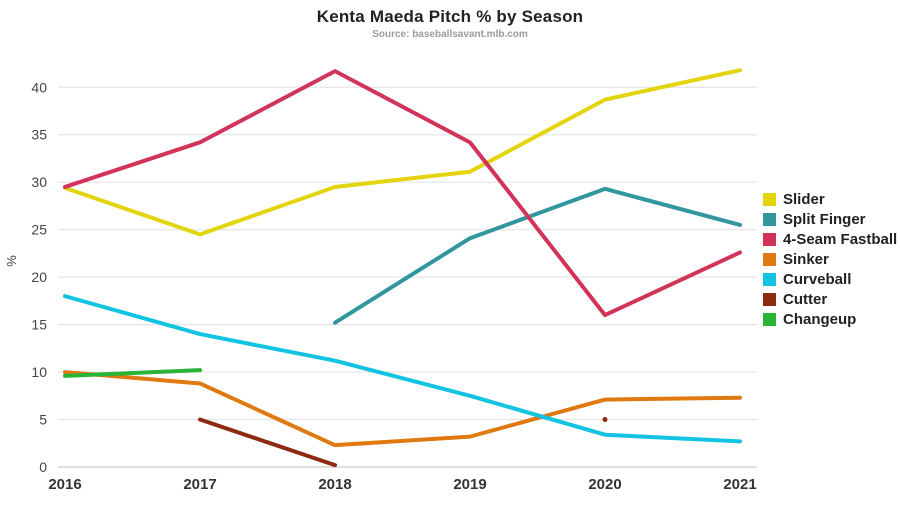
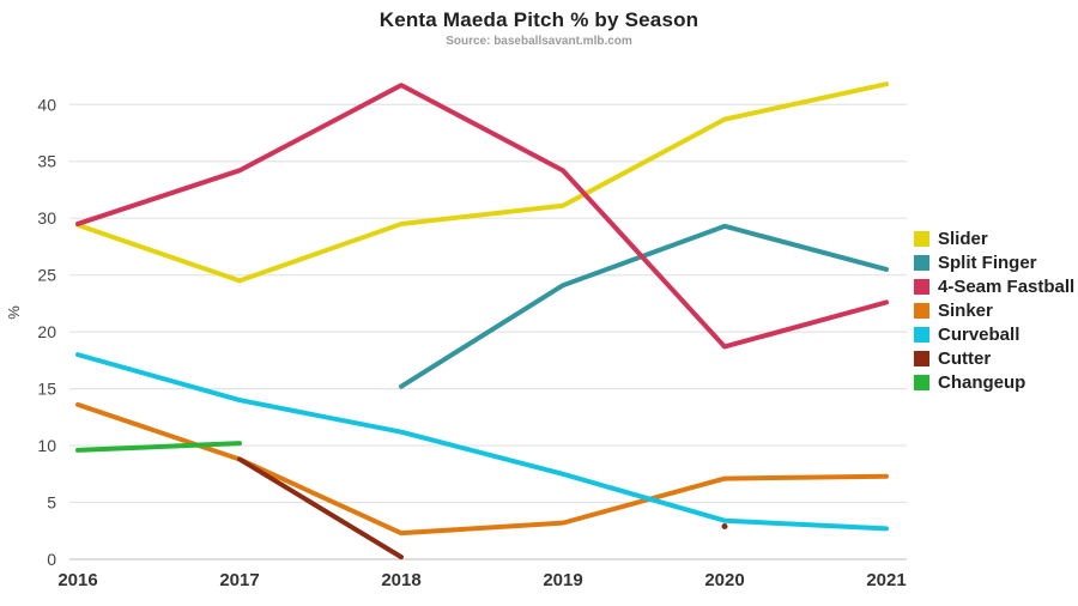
Sinker/2016: 10 -> 14
Cutter/2017: 5 -> 9
4-Seam Fastball/2020: 16 -> 19
Cutter/2020: 5 -> 3
